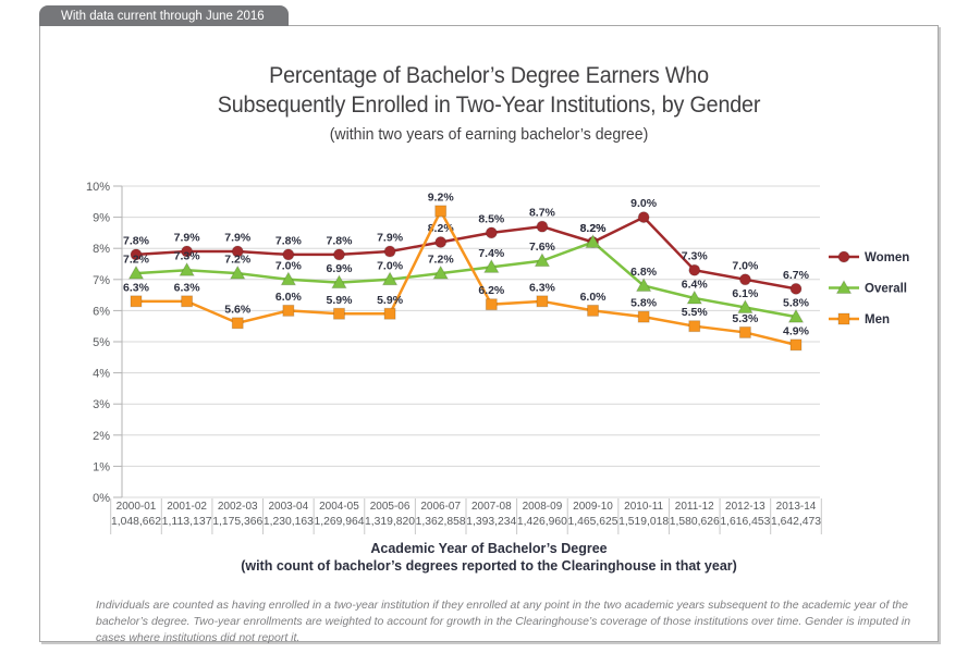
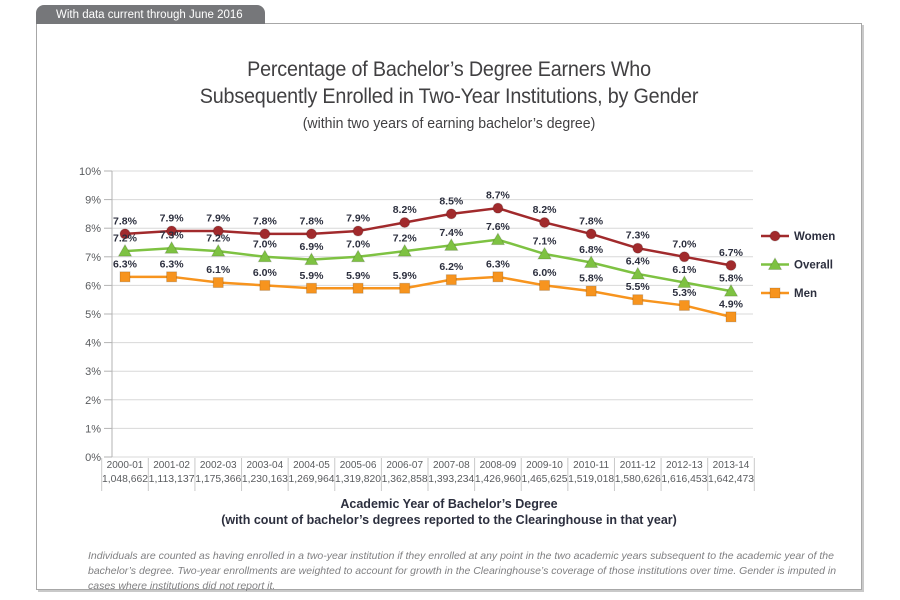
Men/2002-03: 5.6% -> 6.1%
Men/2006-07: 9.2% -> 5.9%
Overall/2009-10: 8.2% -> 7.1%
Women/2010-11: 9.0% -> 7.8%
